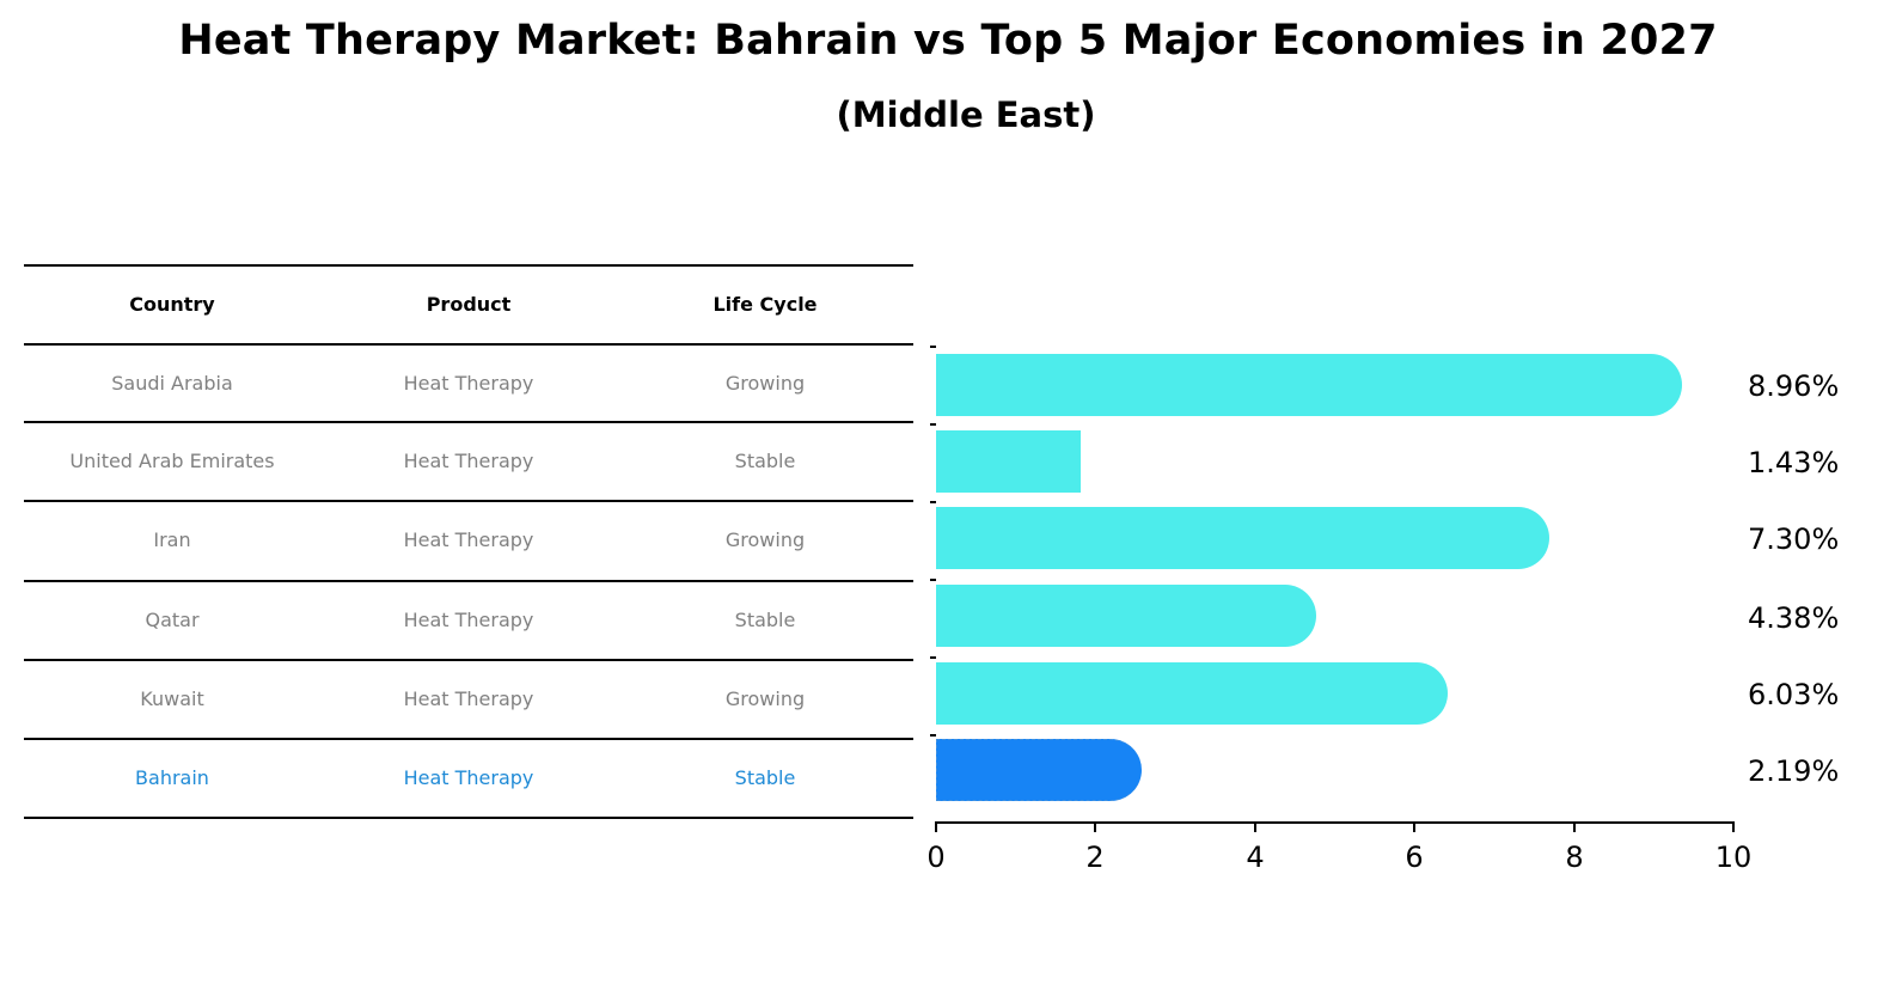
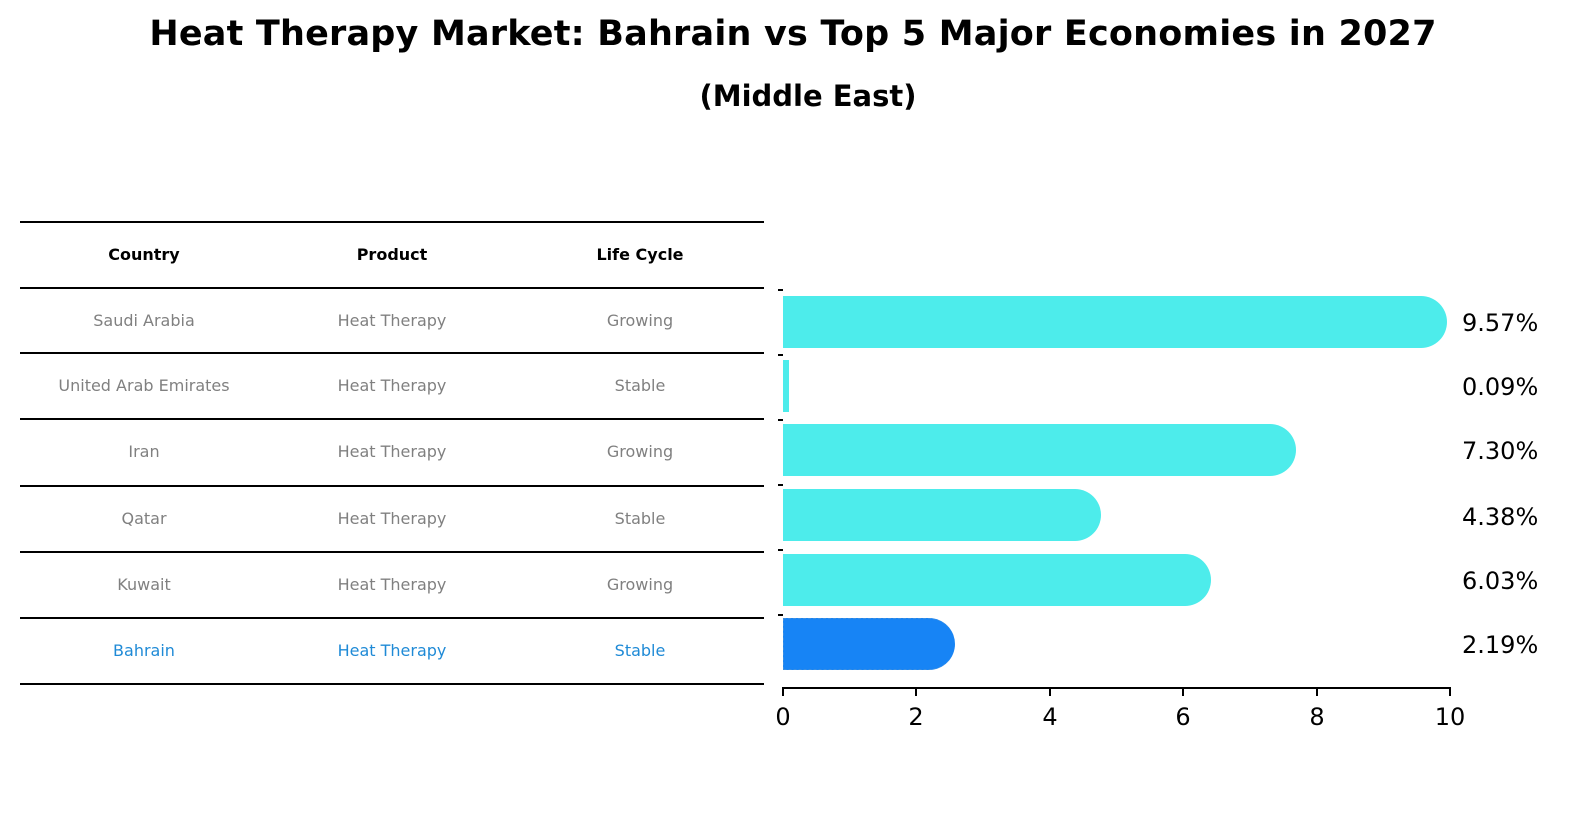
Saudi Arabia: 8.96% -> 9.57%
United Arab Emirates: 1.43% -> 0.09%
